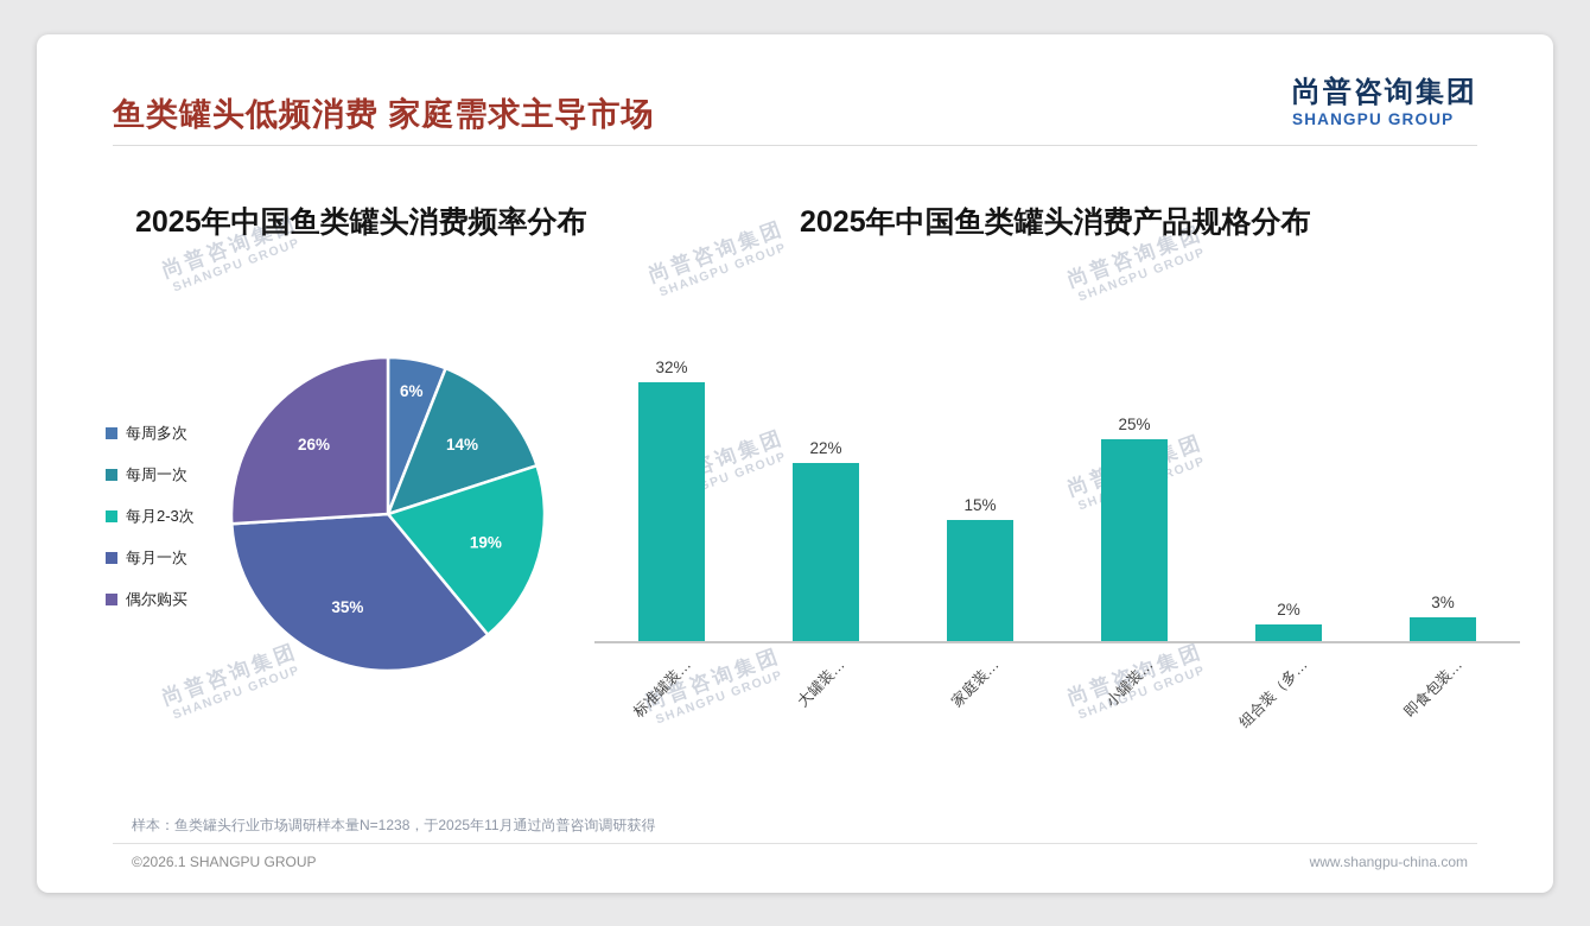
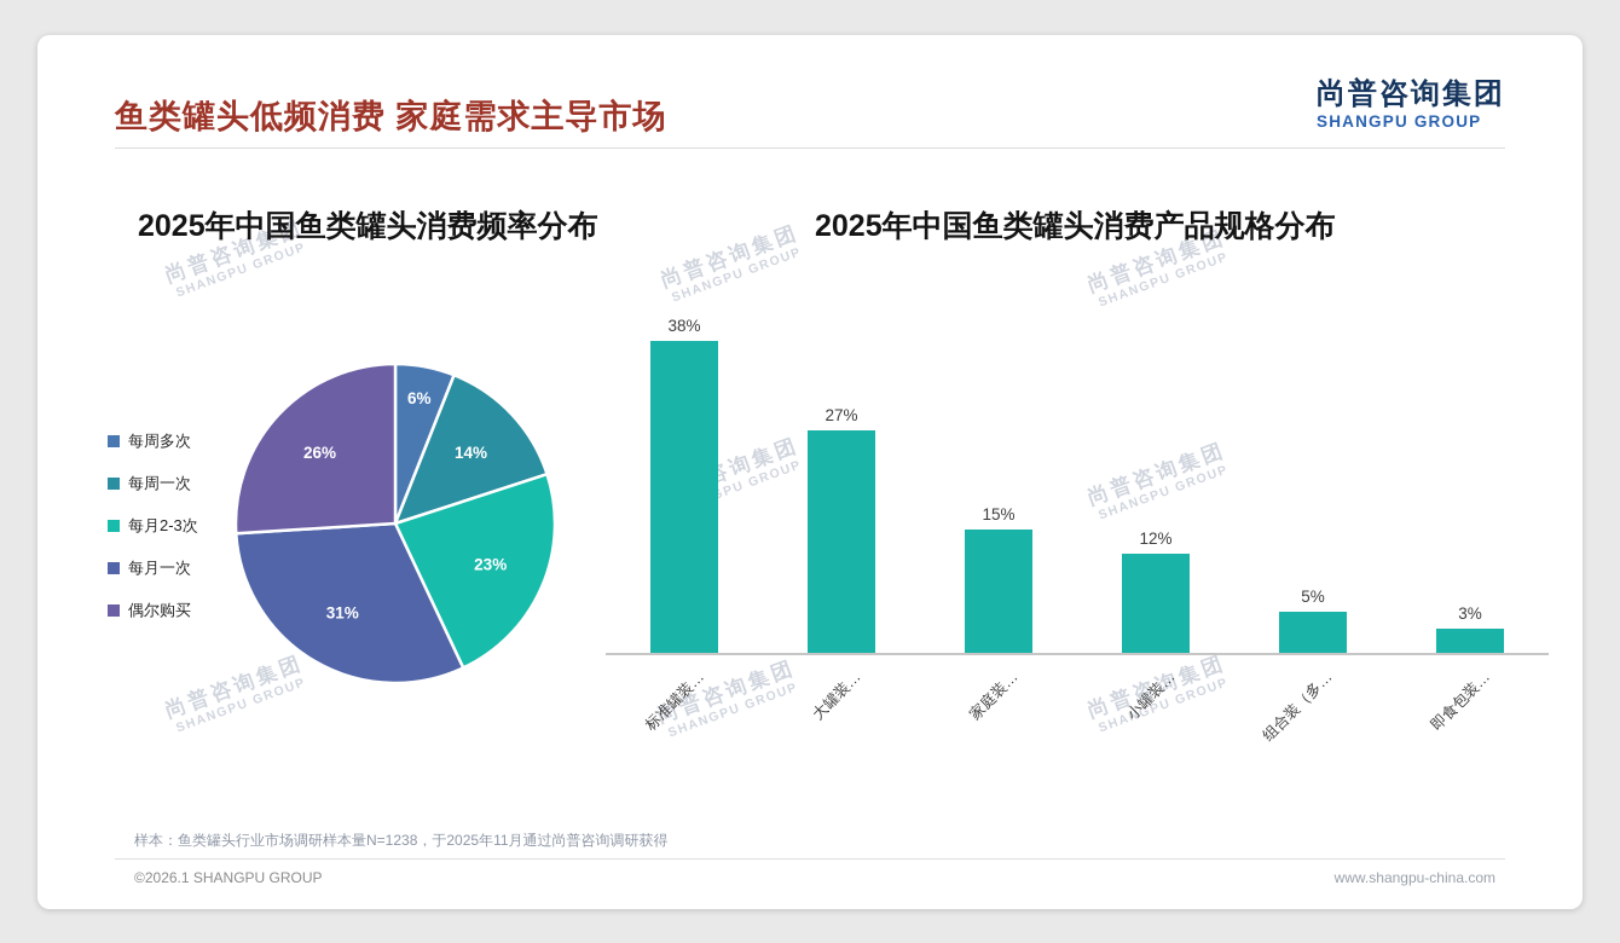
2025年中国鱼类罐头消费频率分布/每月2-3次: 19% -> 23%
2025年中国鱼类罐头消费频率分布/每月一次: 35% -> 31%
2025年中国鱼类罐头消费产品规格分布/标准罐装…: 32% -> 38%
2025年中国鱼类罐头消费产品规格分布/大罐装…: 22% -> 27%
2025年中国鱼类罐头消费产品规格分布/小罐装…: 25% -> 12%
2025年中国鱼类罐头消费产品规格分布/组合装（多…: 2% -> 5%
